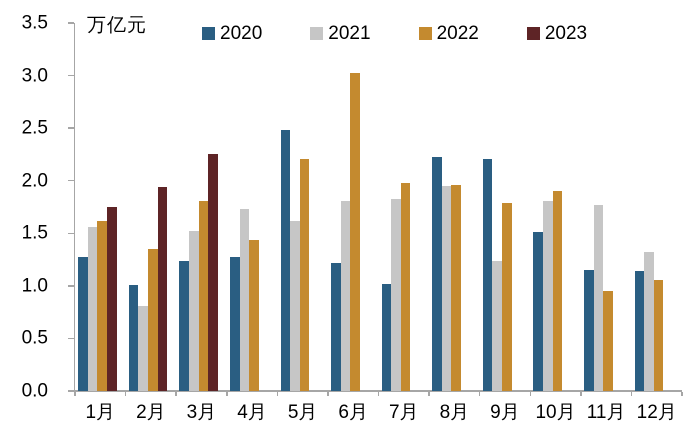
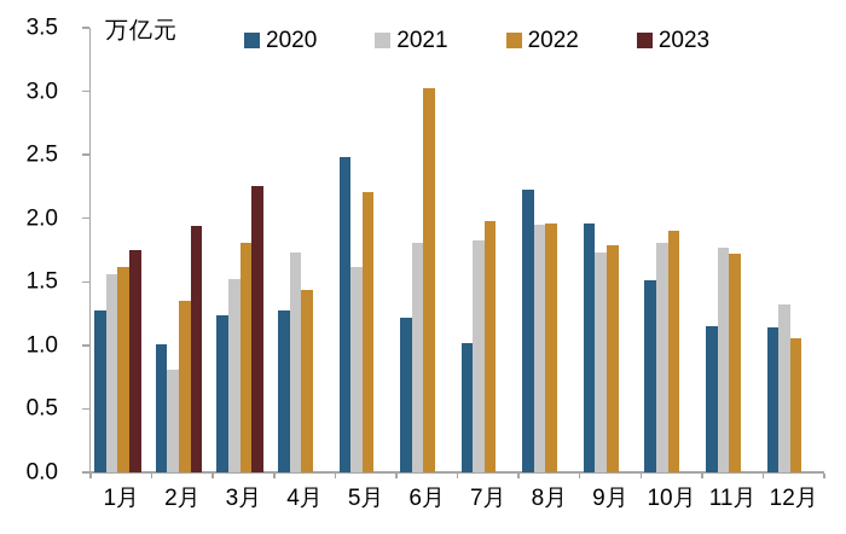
2020/9月: 2.21 -> 1.96
2021/9月: 1.24 -> 1.73
2022/11月: 0.95 -> 1.72
